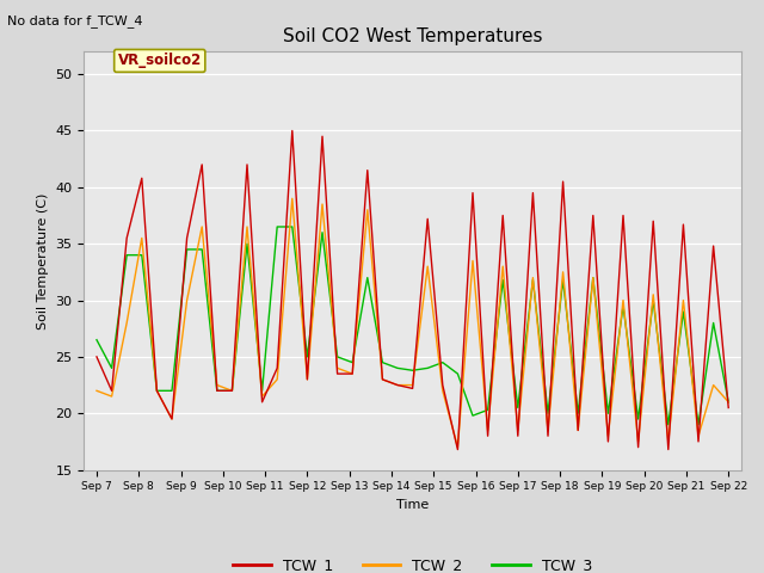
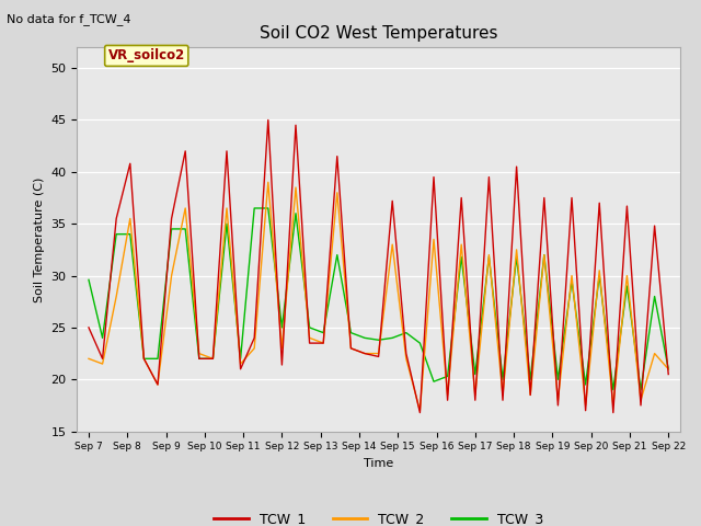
TCW_3/Sep 7: 26.5 -> 29.6
TCW_1/Sep 12: 23.0 -> 21.4
